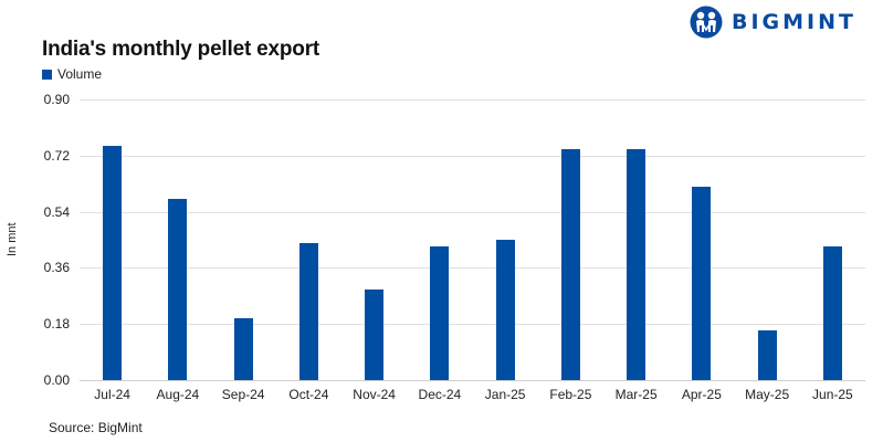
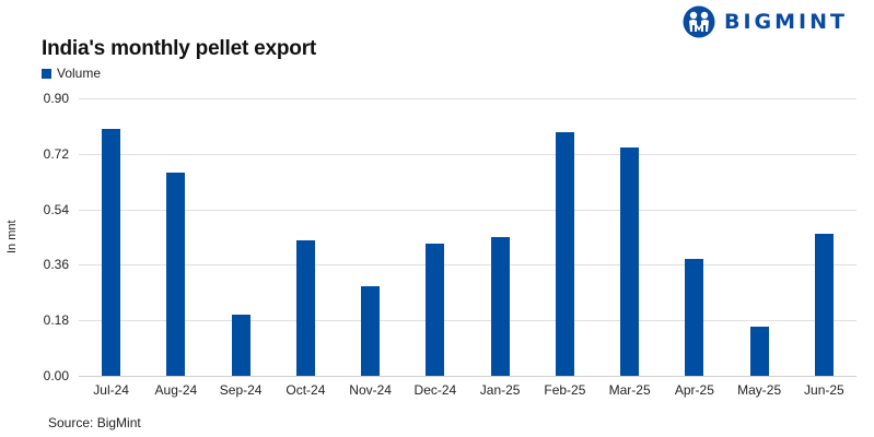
Jul-24: 0.75 -> 0.80
Aug-24: 0.58 -> 0.66
Feb-25: 0.74 -> 0.79
Apr-25: 0.62 -> 0.38
Jun-25: 0.43 -> 0.46
